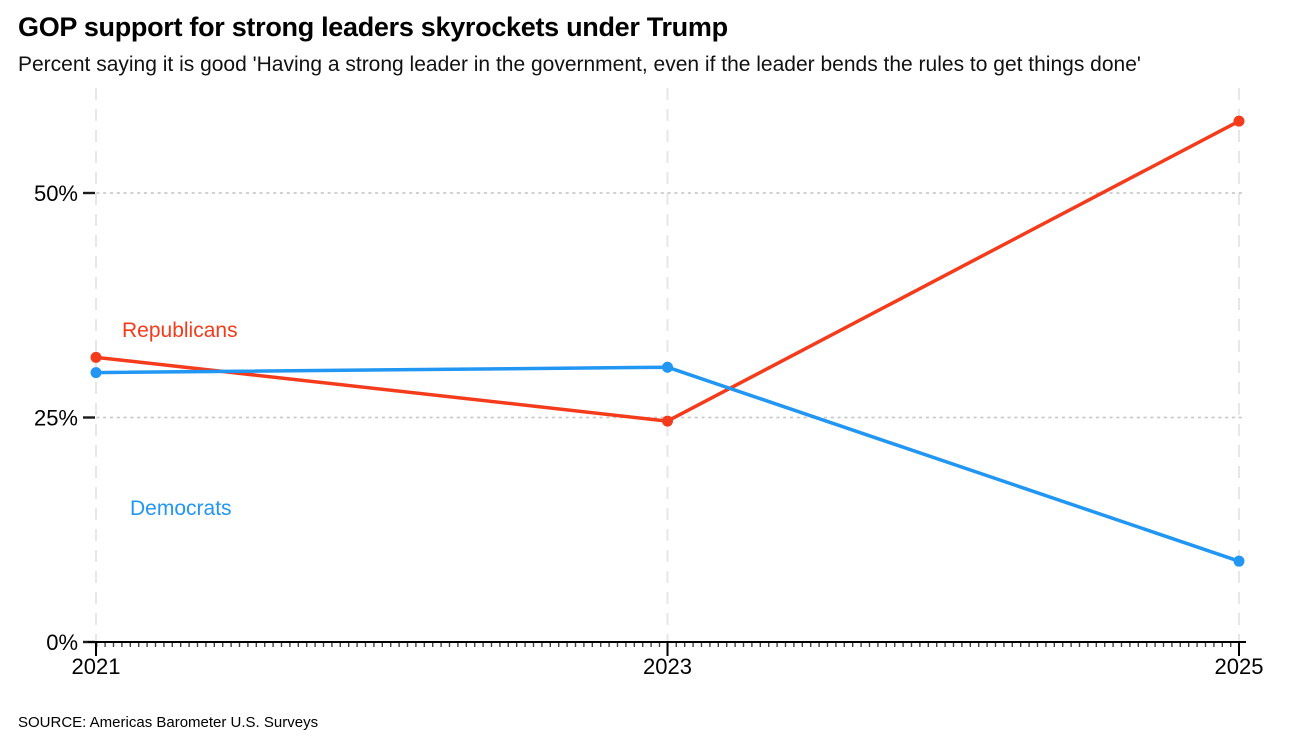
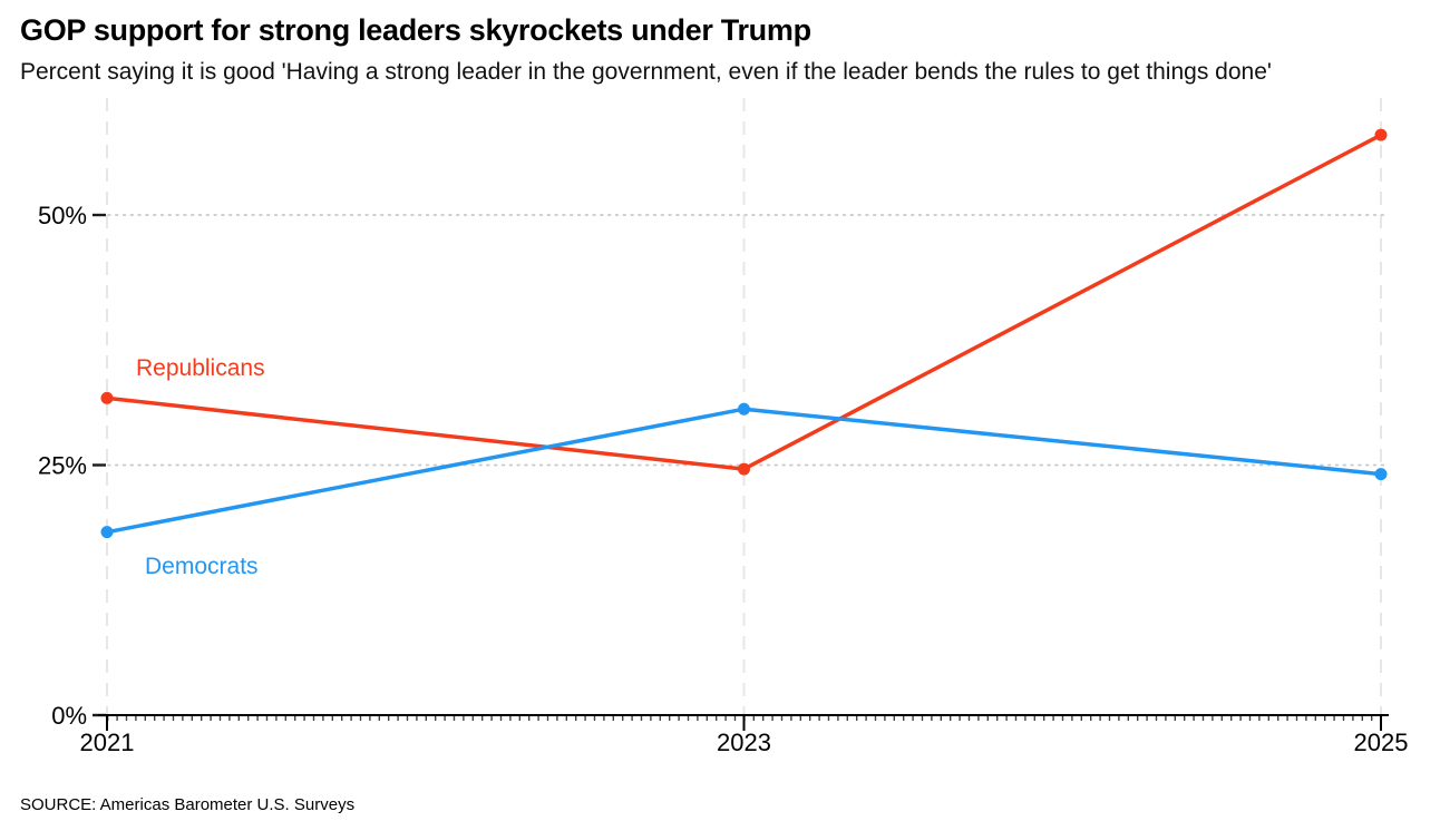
Democrats/2021: 30% -> 18%
Democrats/2025: 9% -> 24%
